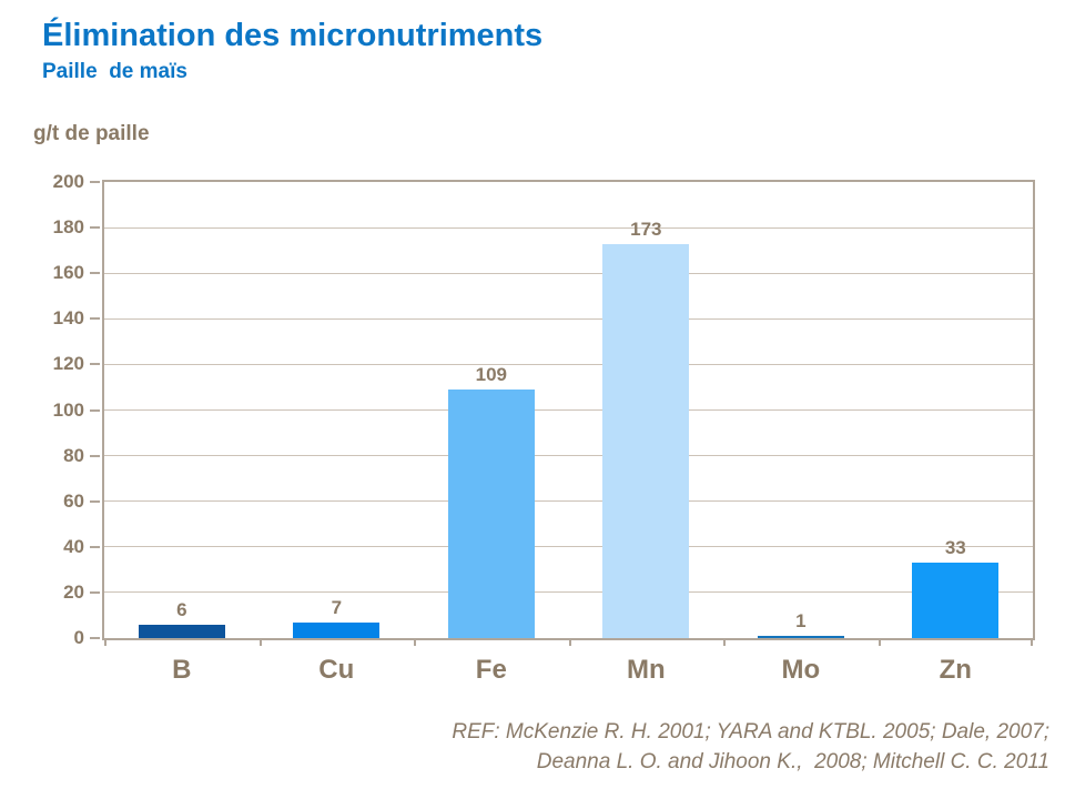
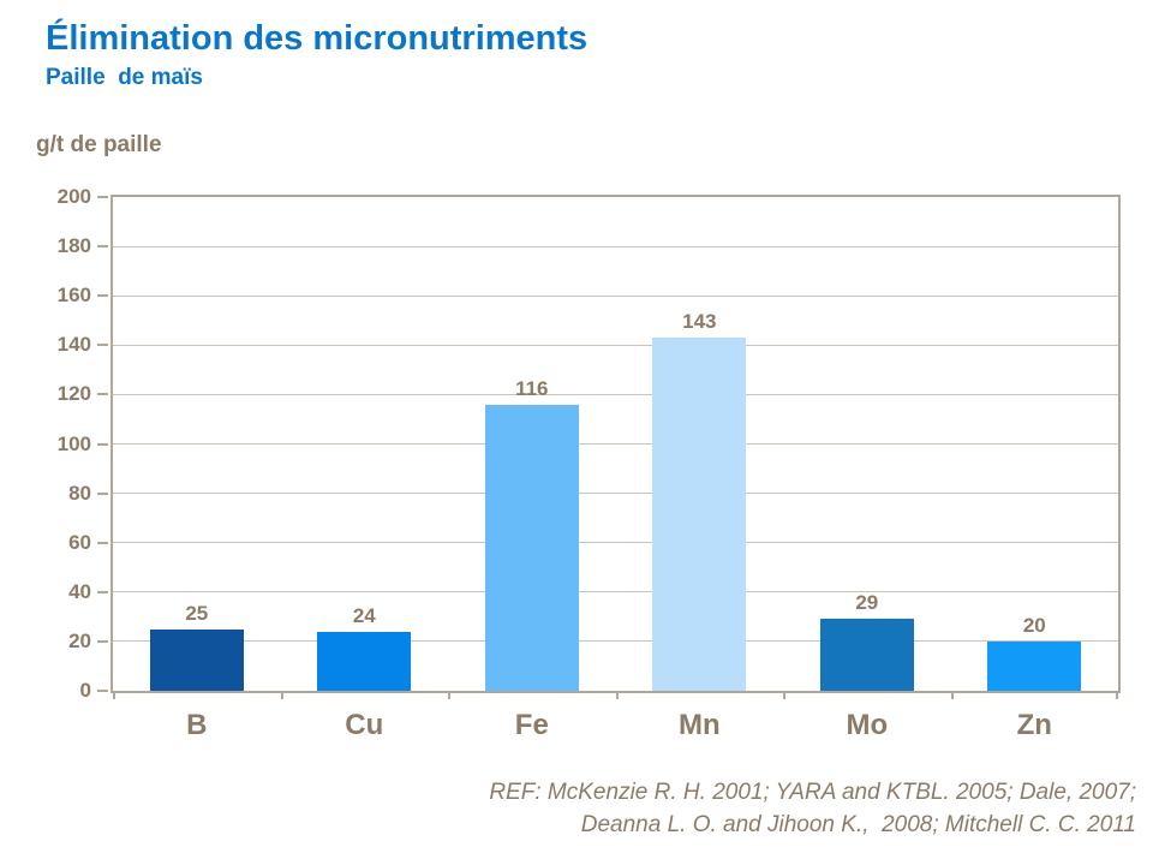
B: 6 -> 25
Cu: 7 -> 24
Fe: 109 -> 116
Mn: 173 -> 143
Mo: 1 -> 29
Zn: 33 -> 20
